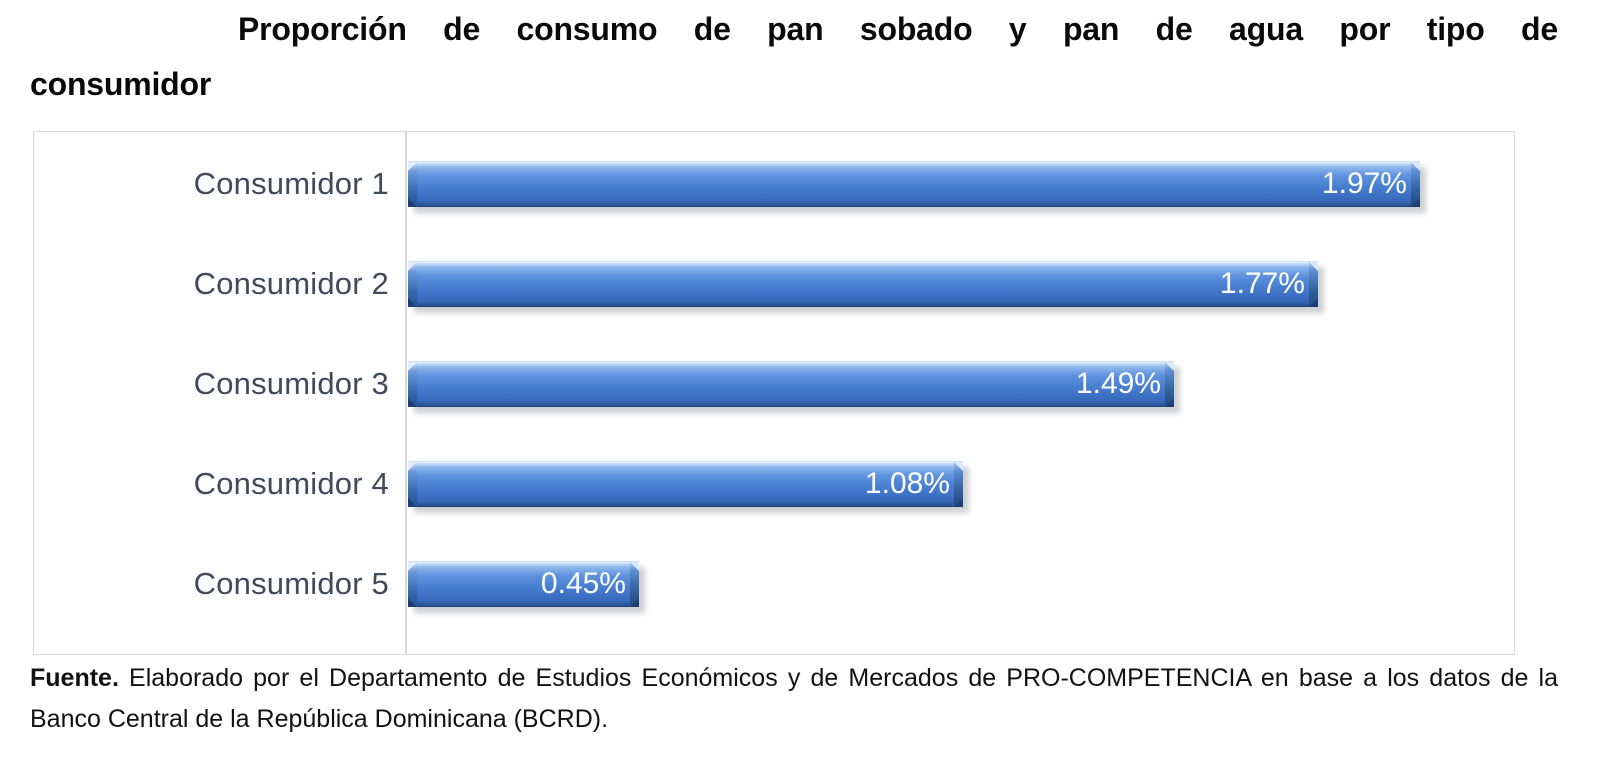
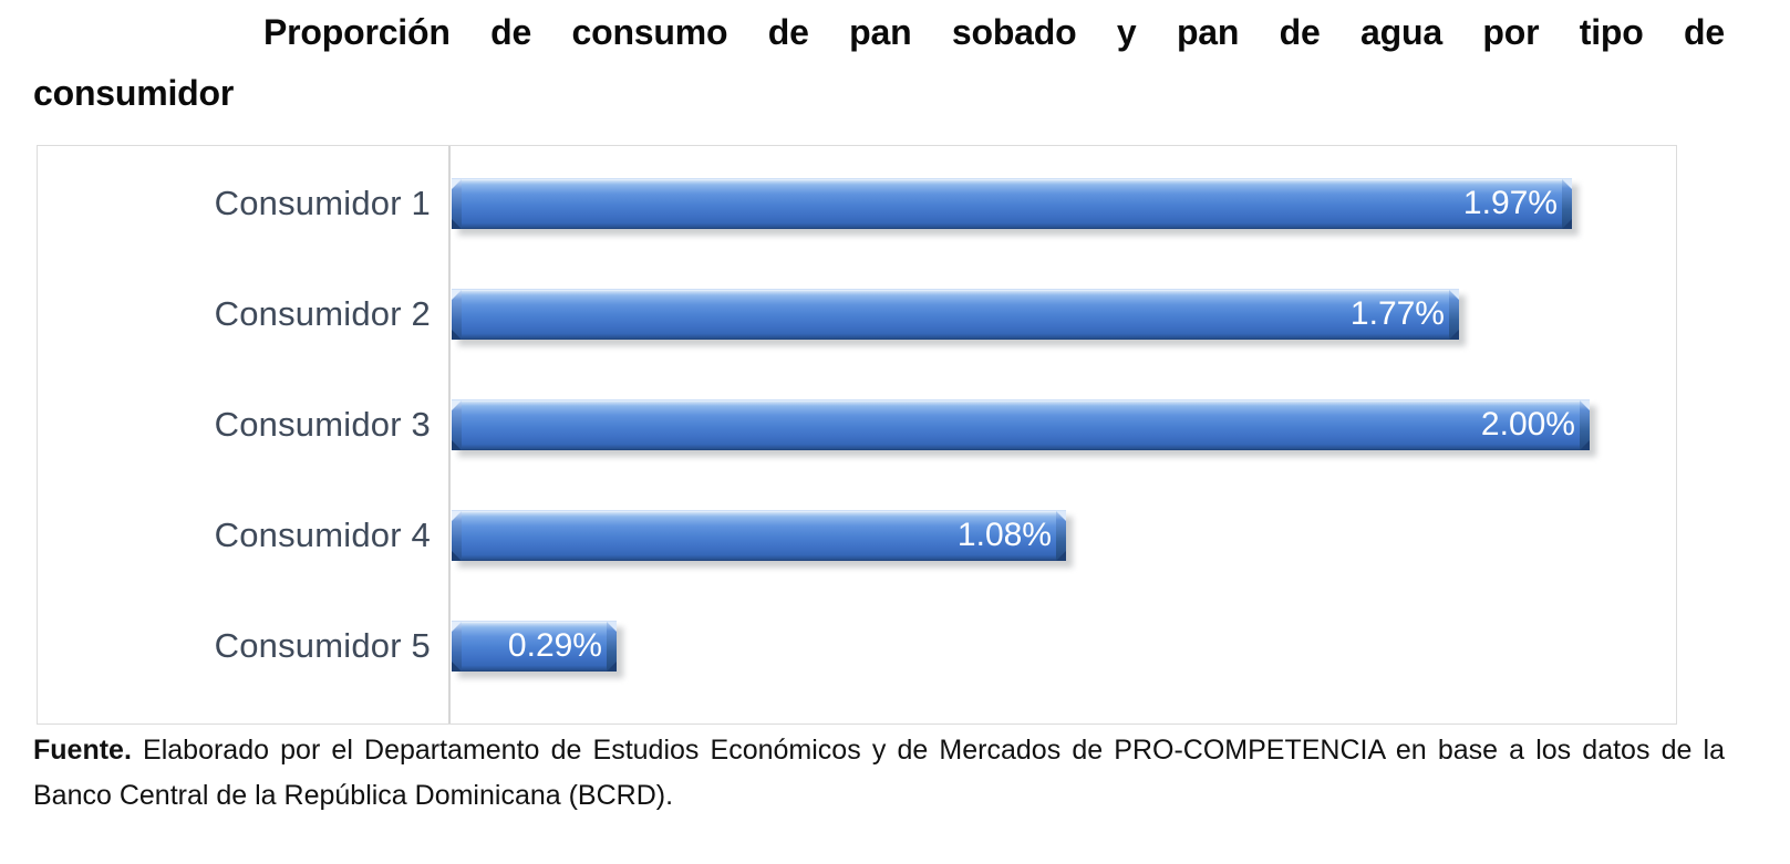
Consumidor 3: 1.49% -> 2.00%
Consumidor 5: 0.45% -> 0.29%
